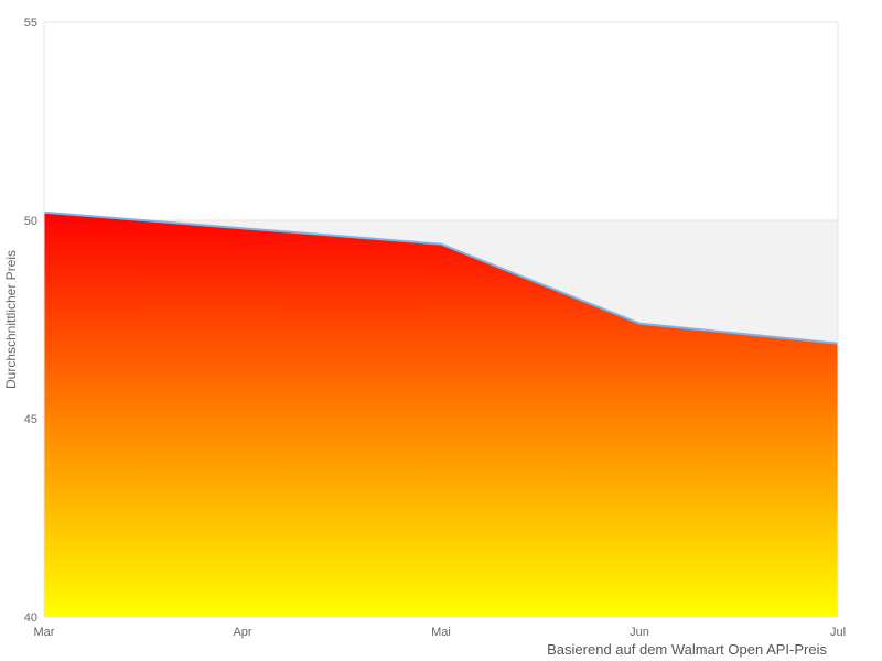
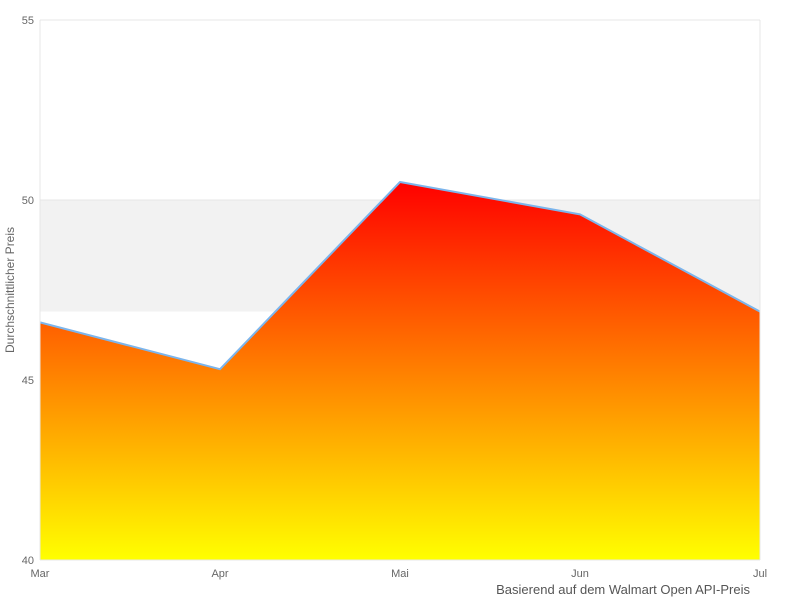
Mar: 50.2 -> 46.6
Apr: 49.8 -> 45.3
Mai: 49.4 -> 50.5
Jun: 47.4 -> 49.6
